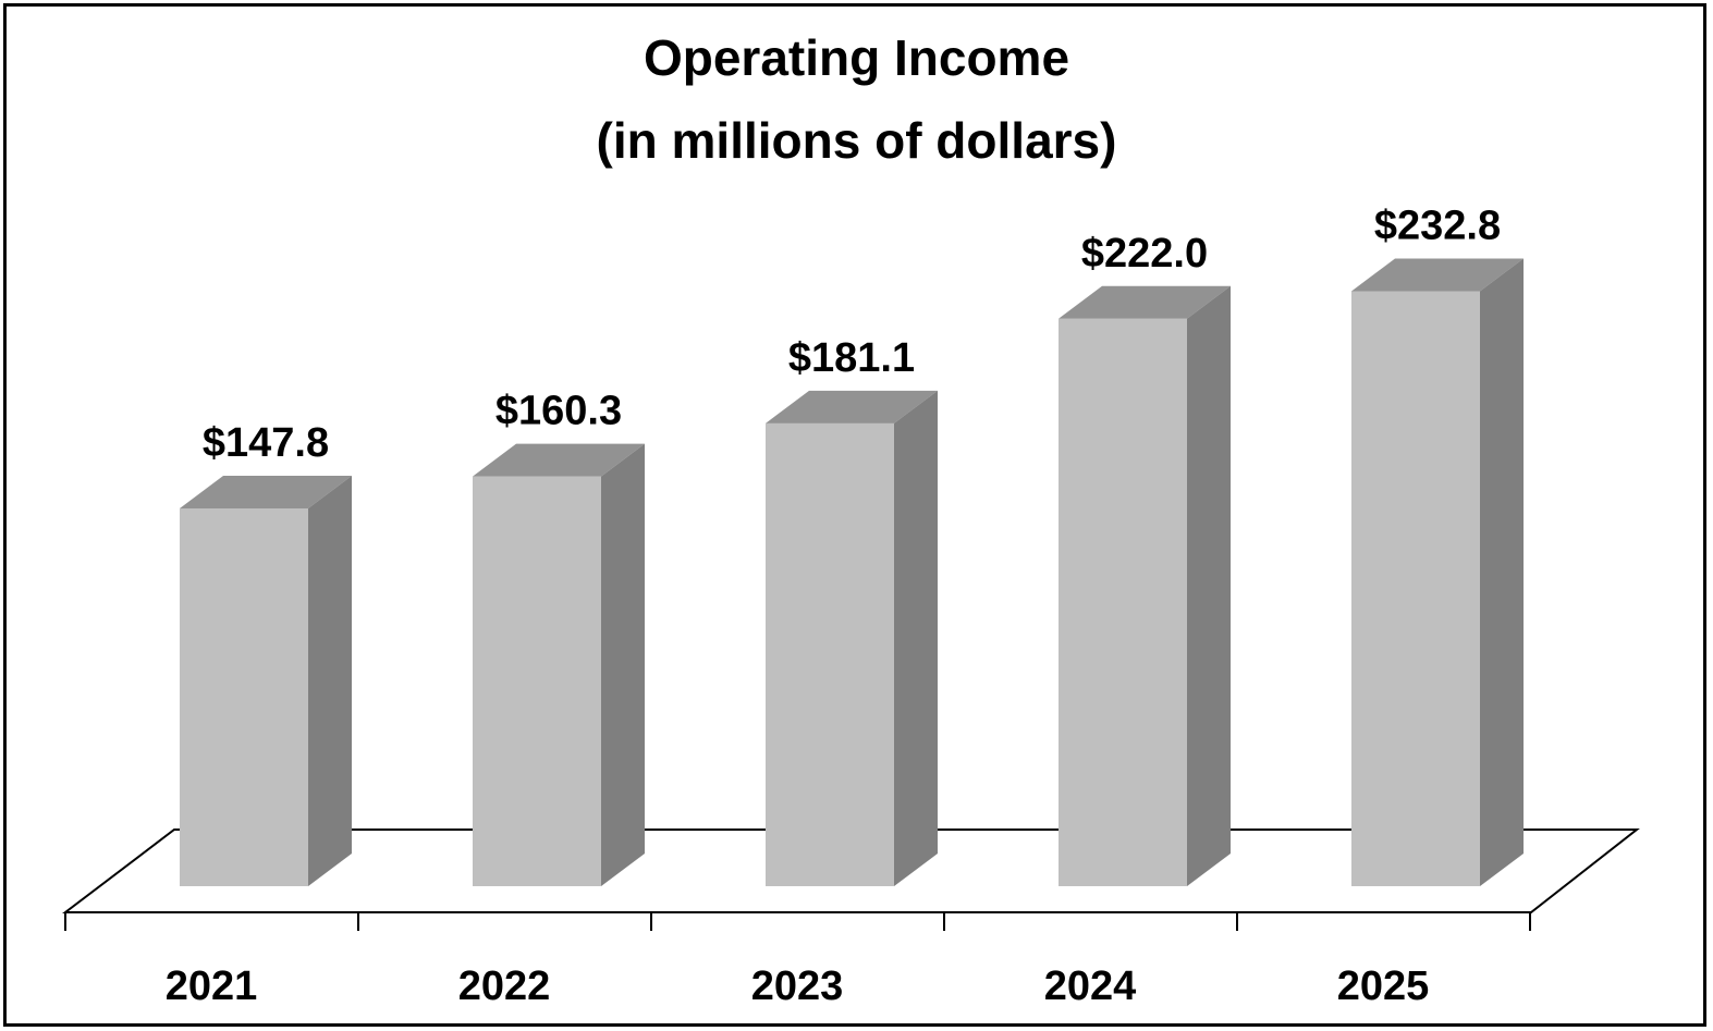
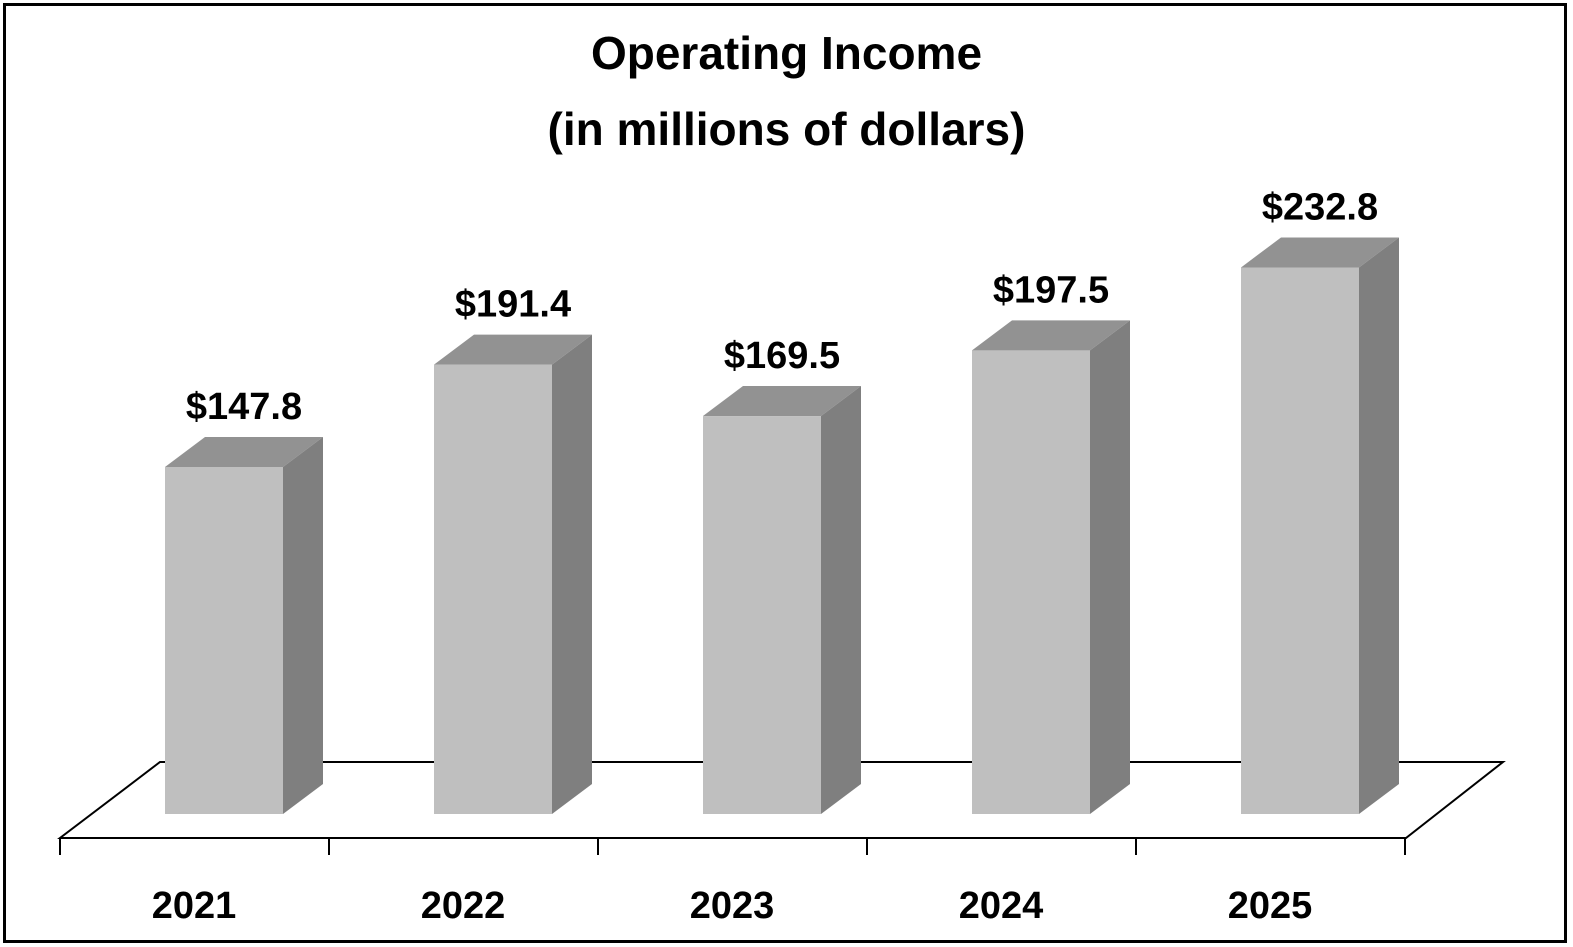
2022: $160.3 -> $191.4
2023: $181.1 -> $169.5
2024: $222.0 -> $197.5
